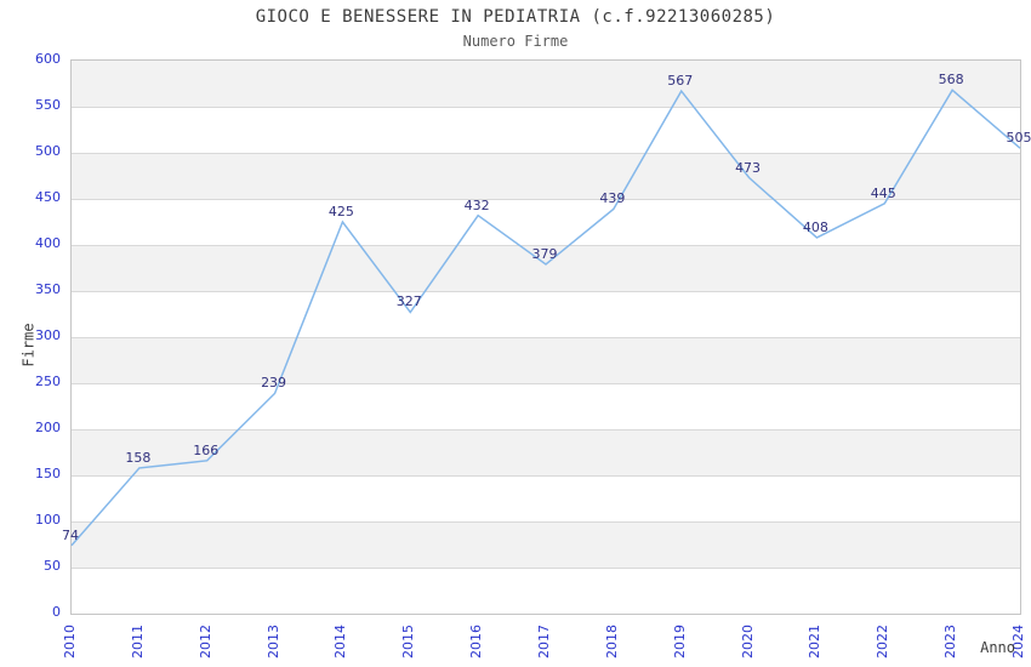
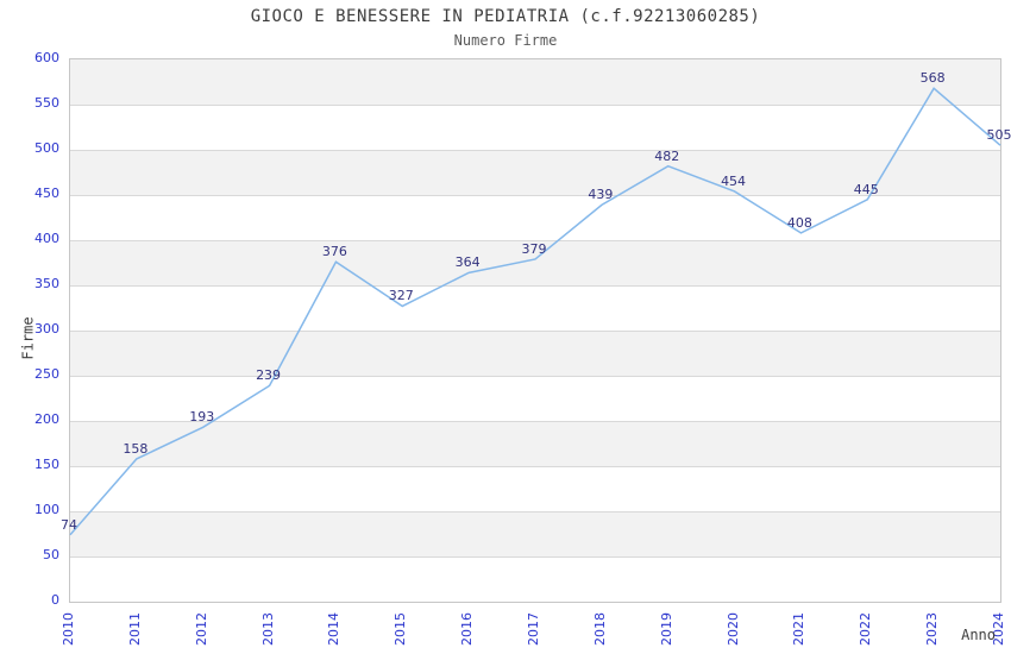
2012: 166 -> 193
2014: 425 -> 376
2016: 432 -> 364
2019: 567 -> 482
2020: 473 -> 454
